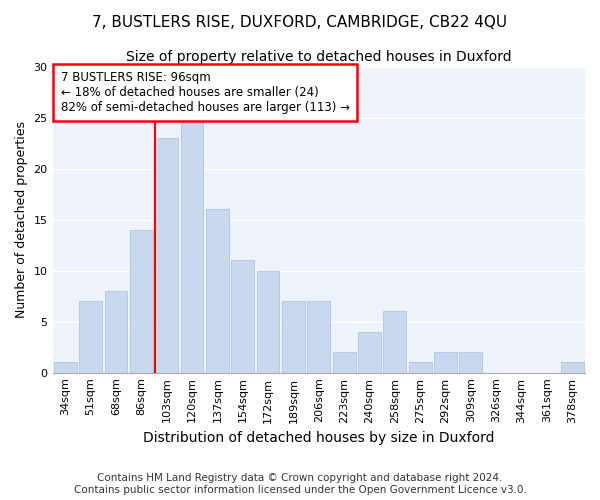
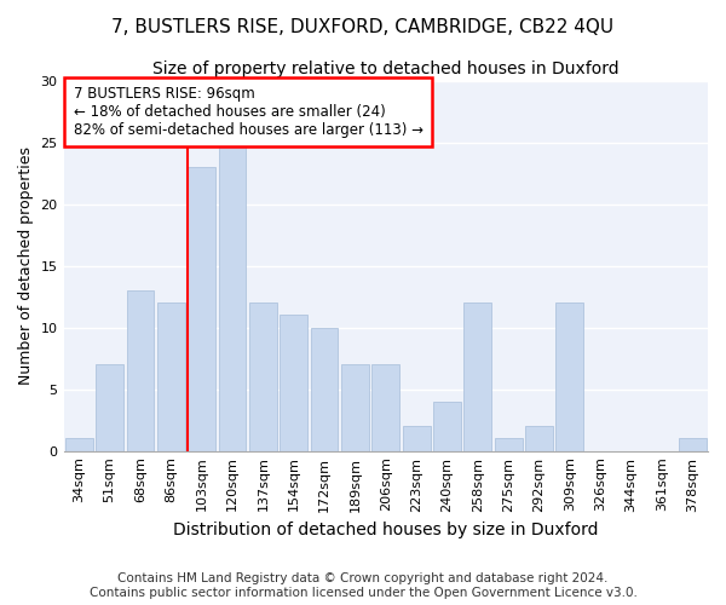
68sqm: 8 -> 13
86sqm: 14 -> 12
137sqm: 16 -> 12
258sqm: 6 -> 12
309sqm: 2 -> 12
